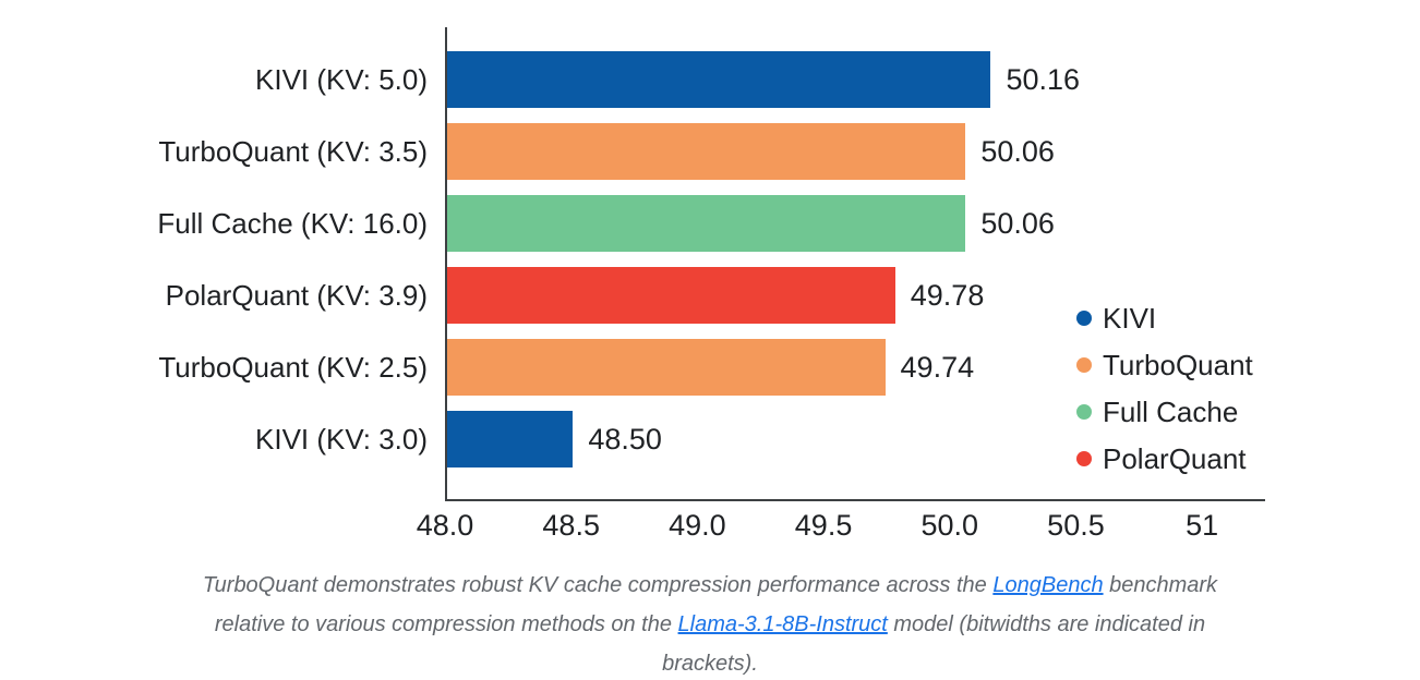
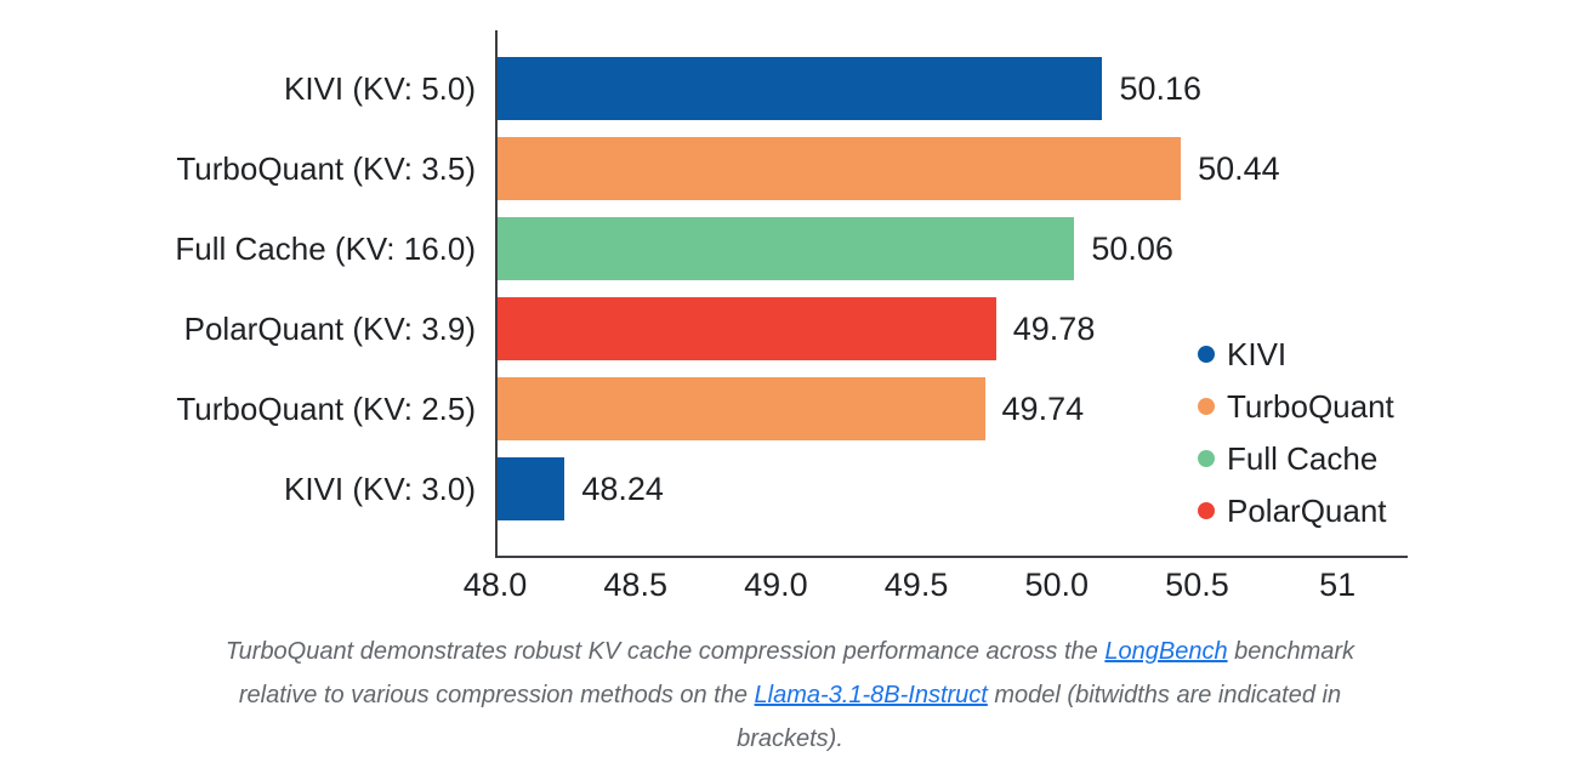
TurboQuant (KV: 3.5): 50.06 -> 50.44
KIVI (KV: 3.0): 48.50 -> 48.24
